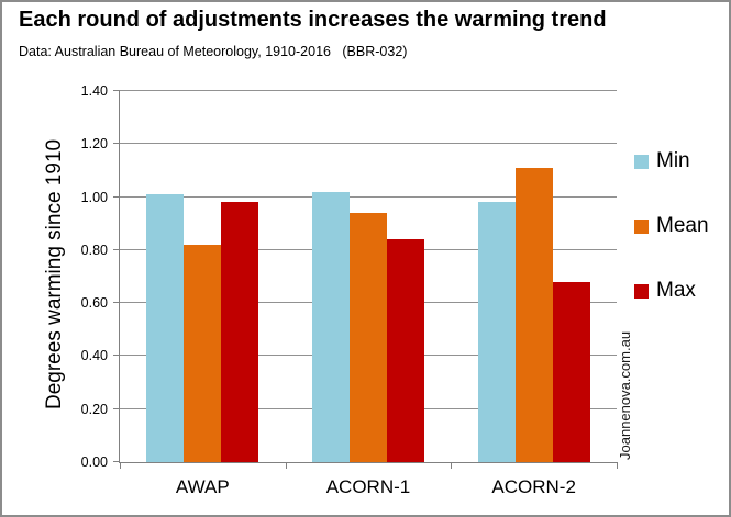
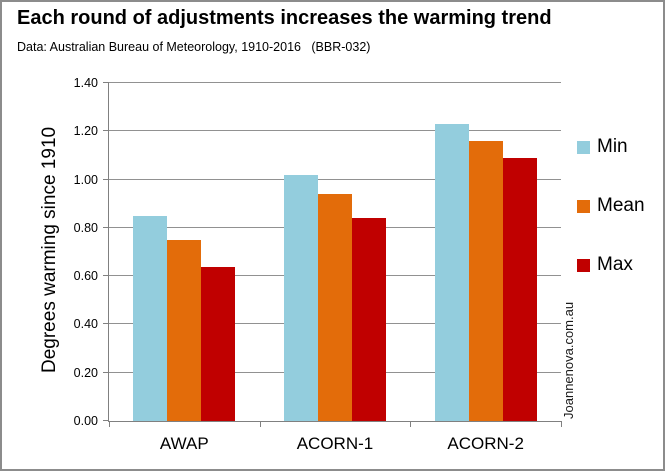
Min/AWAP: 1.01 -> 0.85
Mean/AWAP: 0.82 -> 0.75
Max/AWAP: 0.98 -> 0.64
Min/ACORN-2: 0.98 -> 1.23
Mean/ACORN-2: 1.11 -> 1.16
Max/ACORN-2: 0.68 -> 1.09
